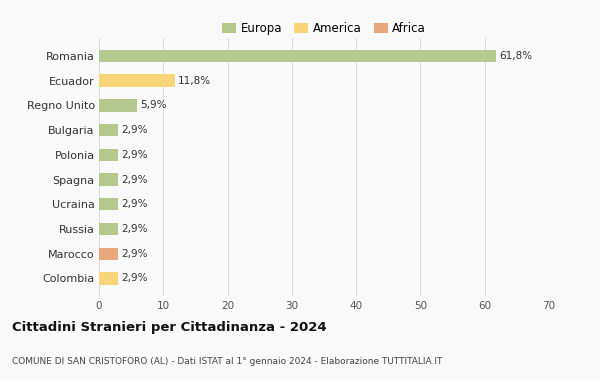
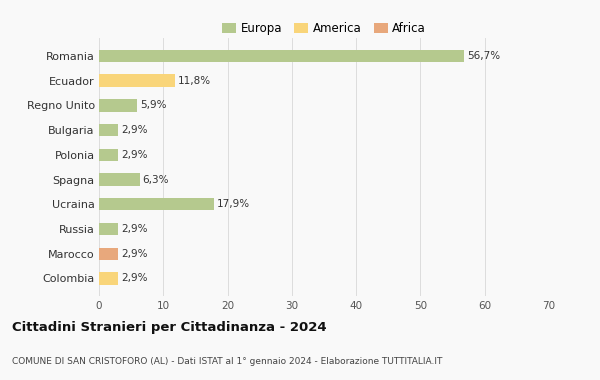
Romania: 61,8% -> 56,7%
Spagna: 2,9% -> 6,3%
Ucraina: 2,9% -> 17,9%
